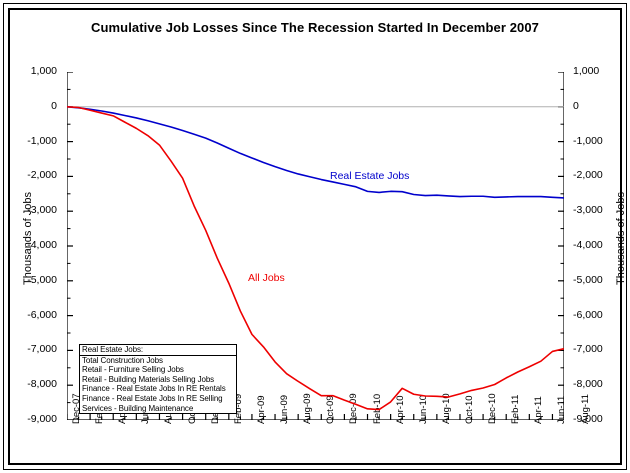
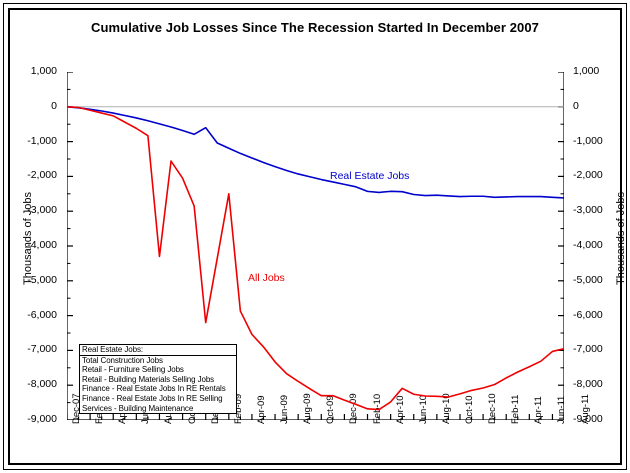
All Jobs/Aug-08: -1100 -> -4300
Real Estate Jobs/Dec-08: -900 -> -600
All Jobs/Dec-08: -3600 -> -6200
All Jobs/Feb-09: -5100 -> -2500
